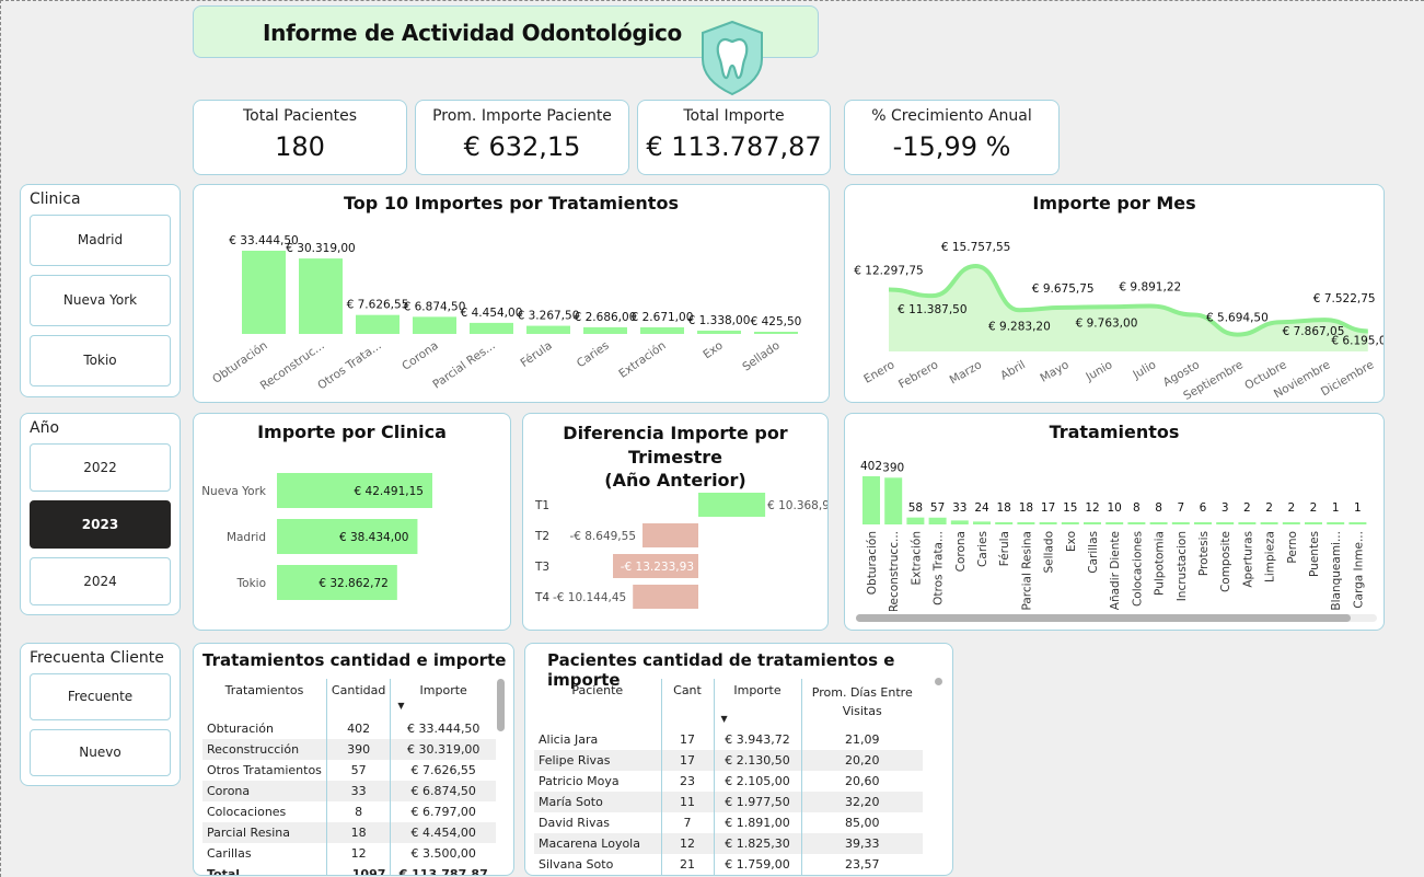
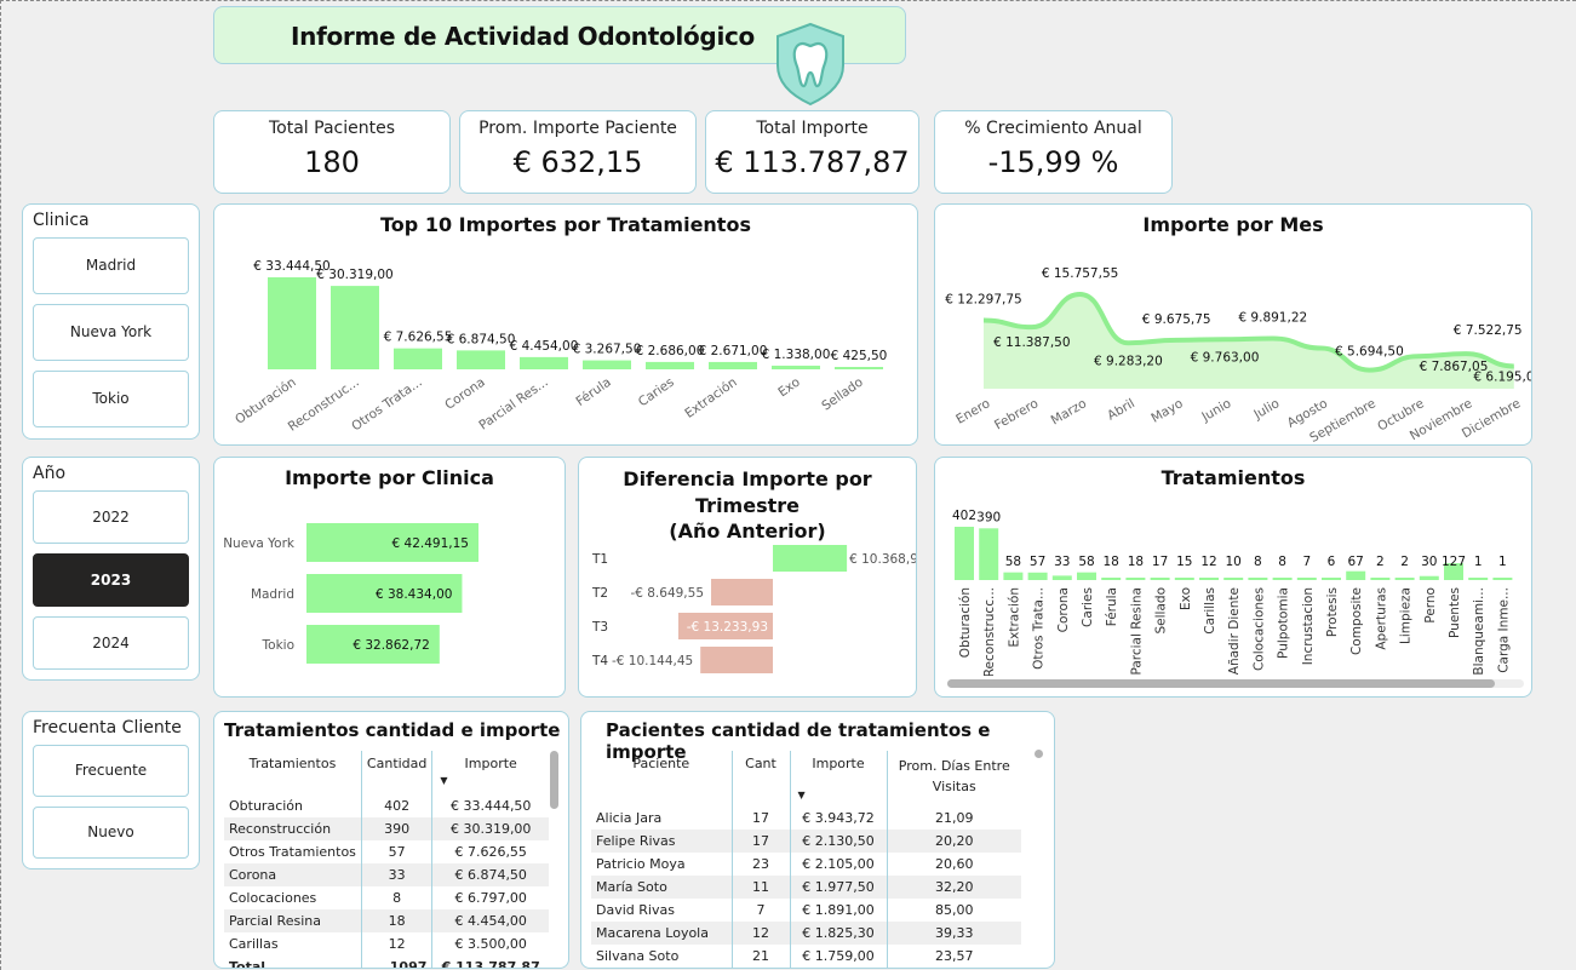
Tratamientos/Caries: 24 -> 58
Tratamientos/Composite: 3 -> 67
Tratamientos/Perno: 2 -> 30
Tratamientos/Puentes: 2 -> 127
